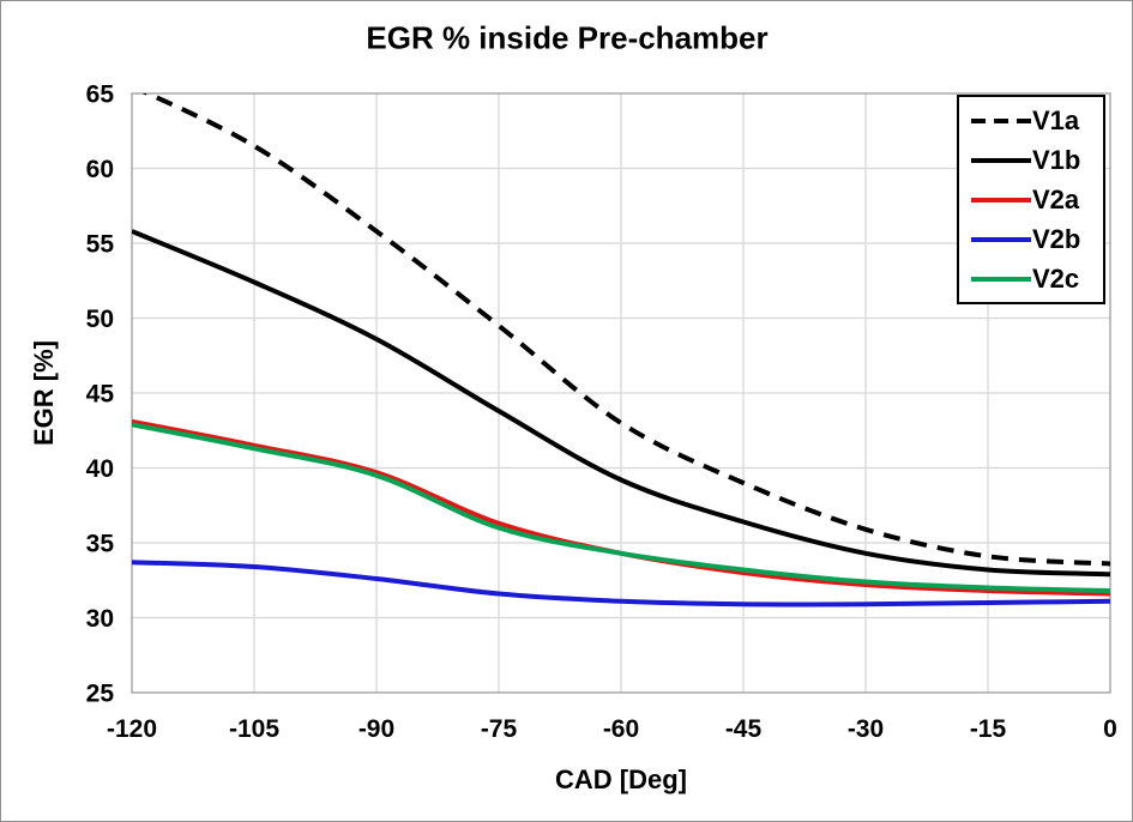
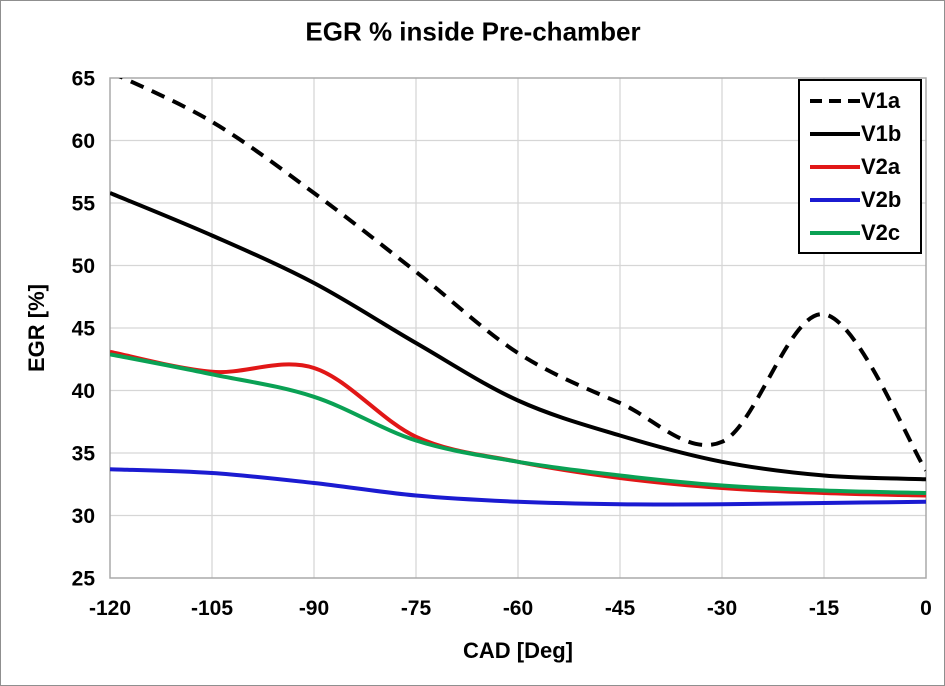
V2a/-90: 39.7 -> 41.8
V1a/-15: 34.1 -> 46.1
